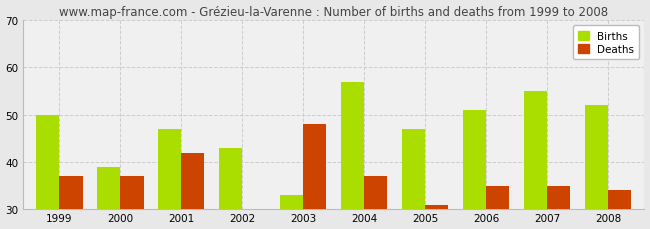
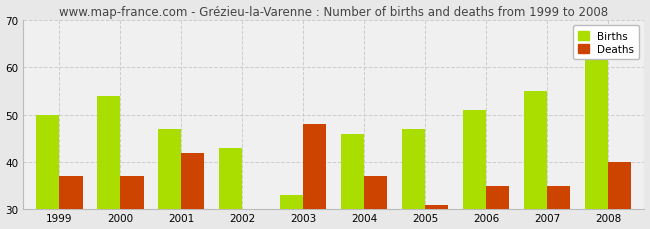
Births/2000: 39 -> 54
Births/2004: 57 -> 46
Births/2008: 52 -> 62
Deaths/2008: 34 -> 40
